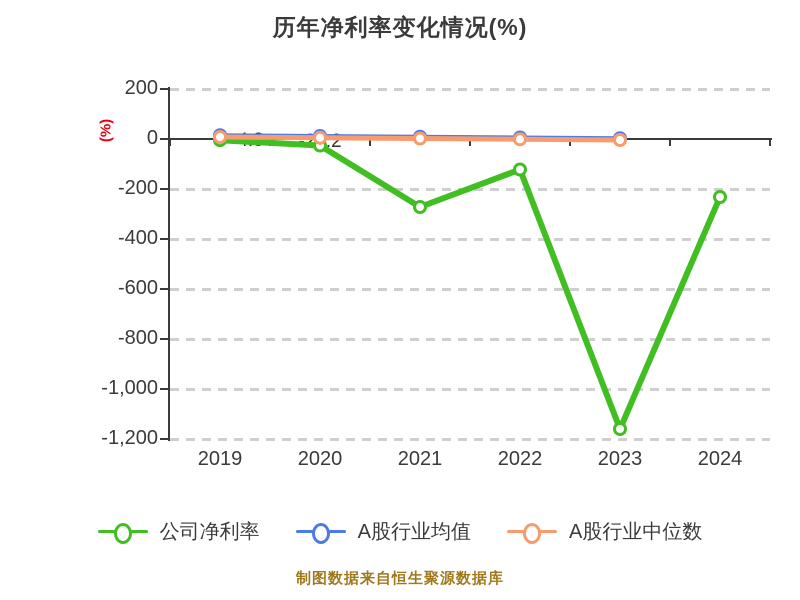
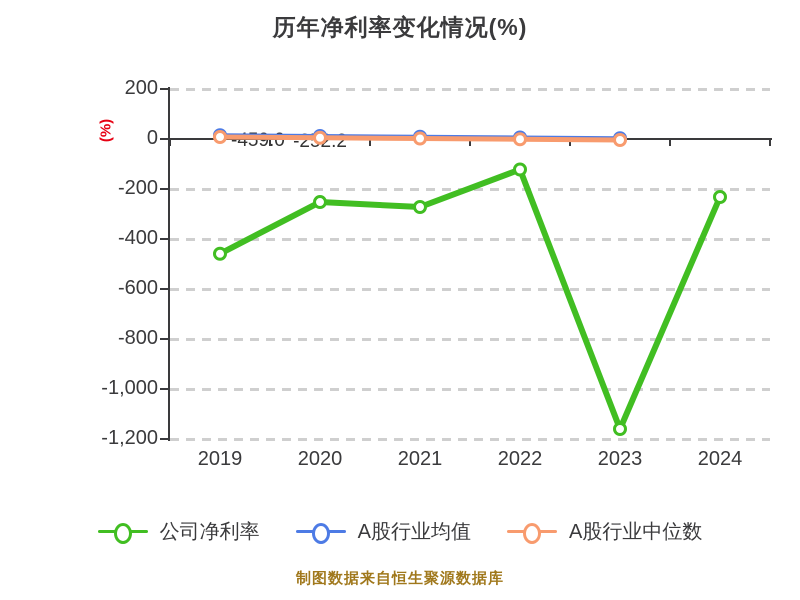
公司净利率/2019: -4.8 -> -459.0
公司净利率/2020: -26.2 -> -252.2
